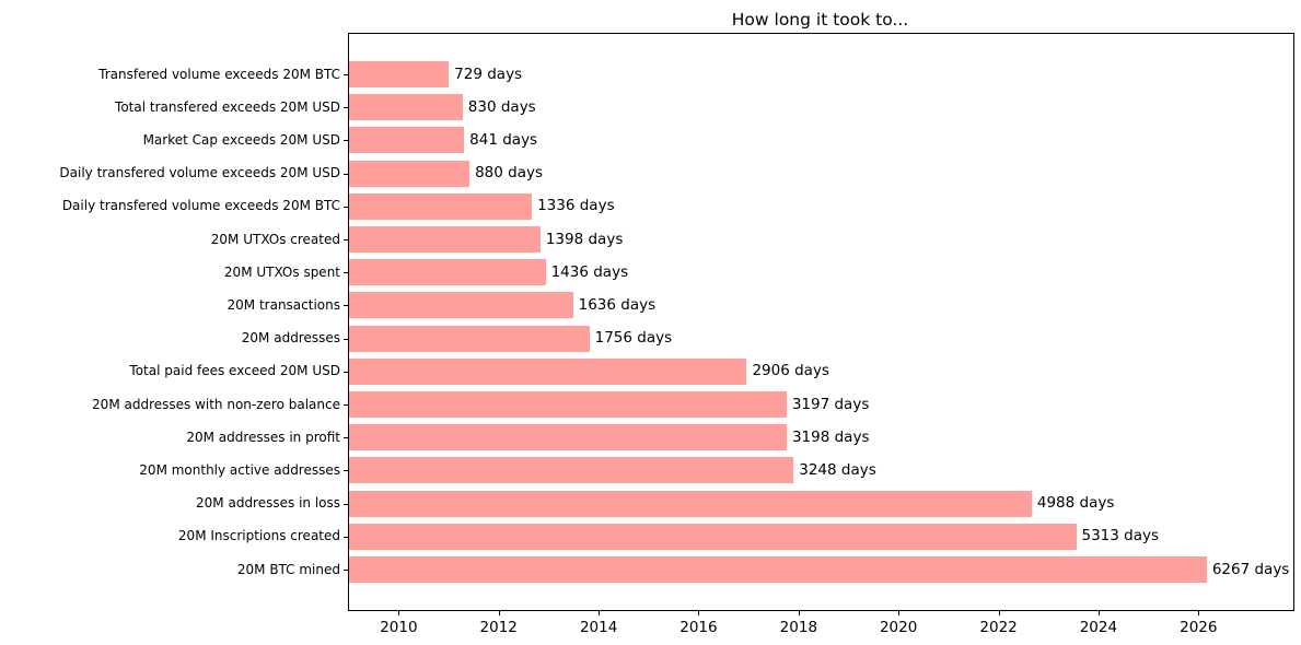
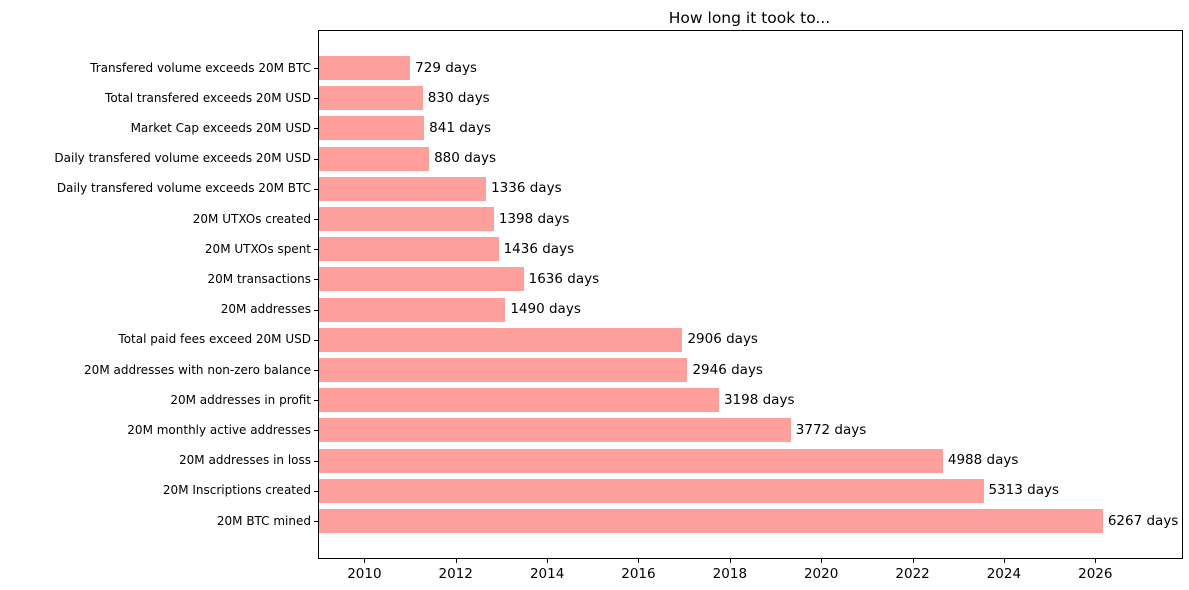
20M addresses: 1756 -> 1490
20M addresses with non-zero balance: 3197 -> 2946
20M monthly active addresses: 3248 -> 3772
